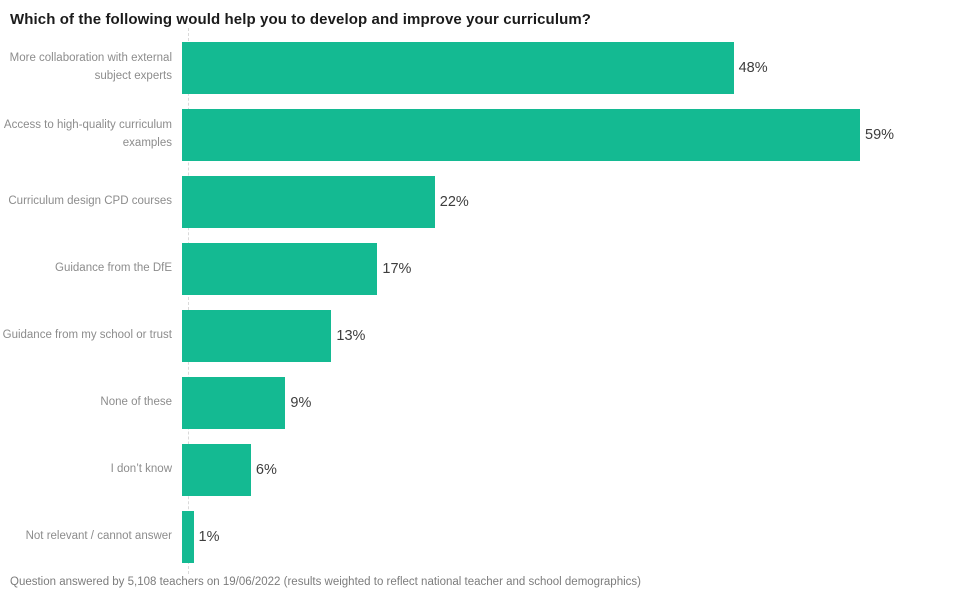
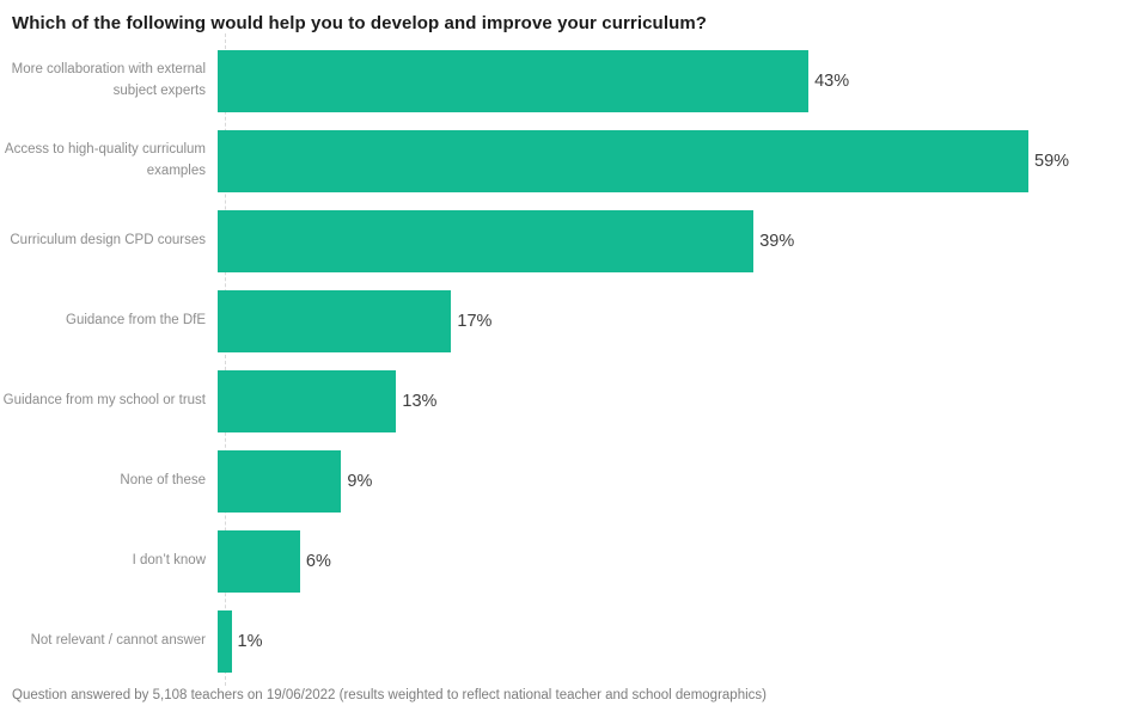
More collaboration with external subject experts: 48% -> 43%
Curriculum design CPD courses: 22% -> 39%
